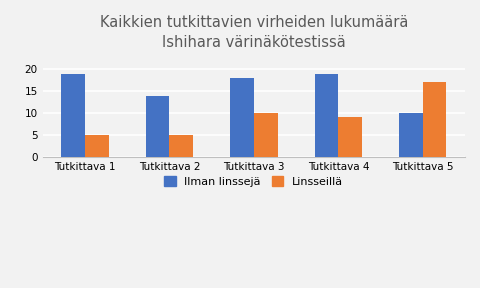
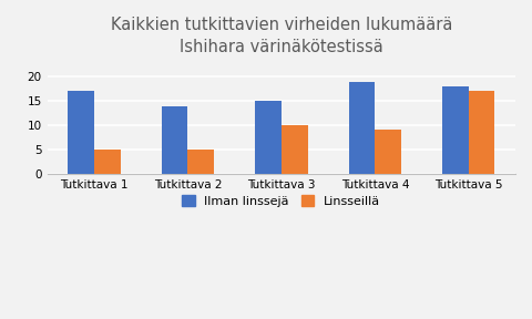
Ilman linssejä/Tutkittava 1: 19 -> 17
Ilman linssejä/Tutkittava 3: 18 -> 15
Ilman linssejä/Tutkittava 5: 10 -> 18
